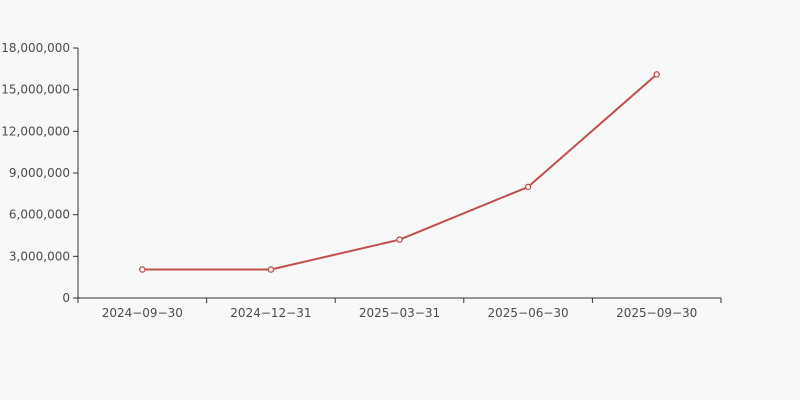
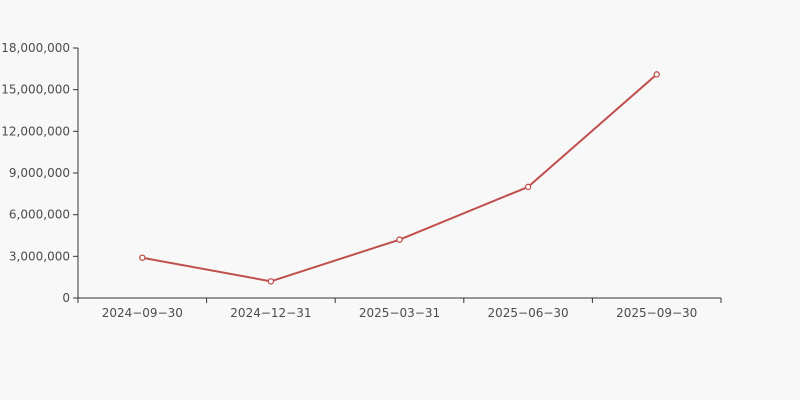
2024−09−30: 2000000 -> 2900000
2024−12−31: 2000000 -> 1200000
